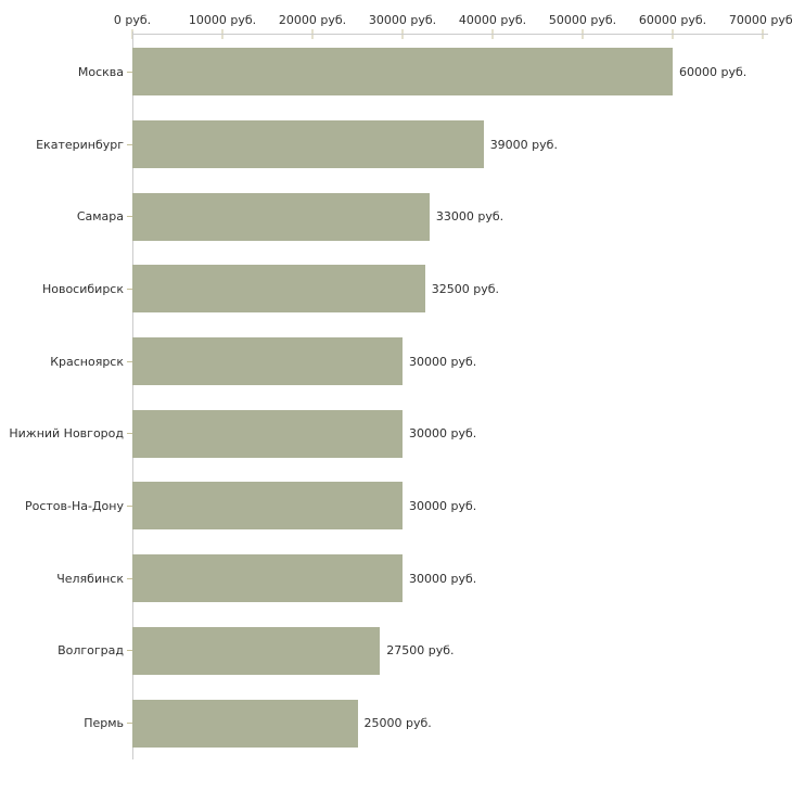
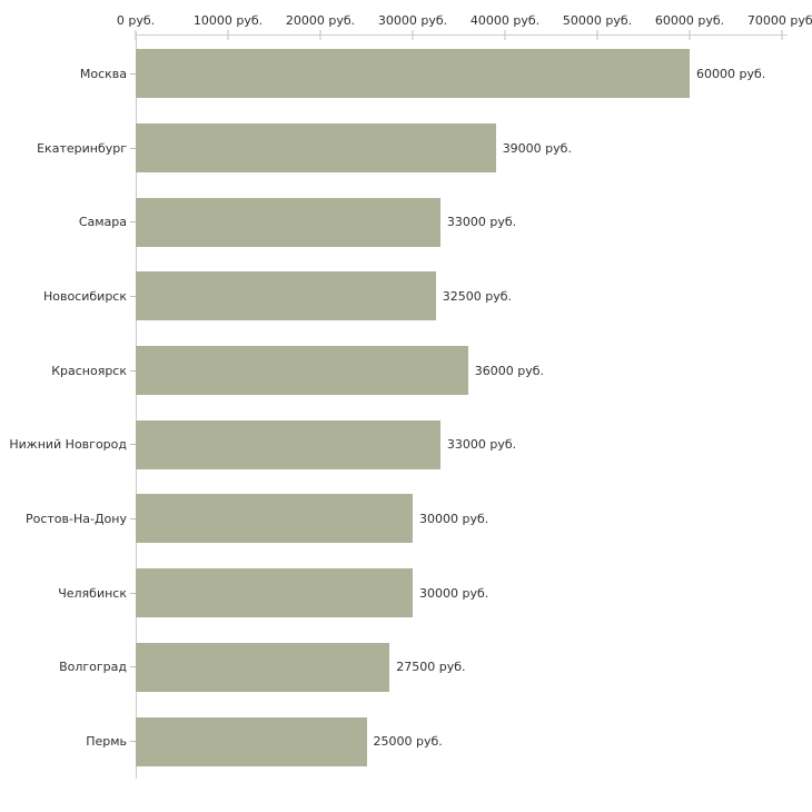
Красноярск: 30000 -> 36000
Нижний Новгород: 30000 -> 33000
